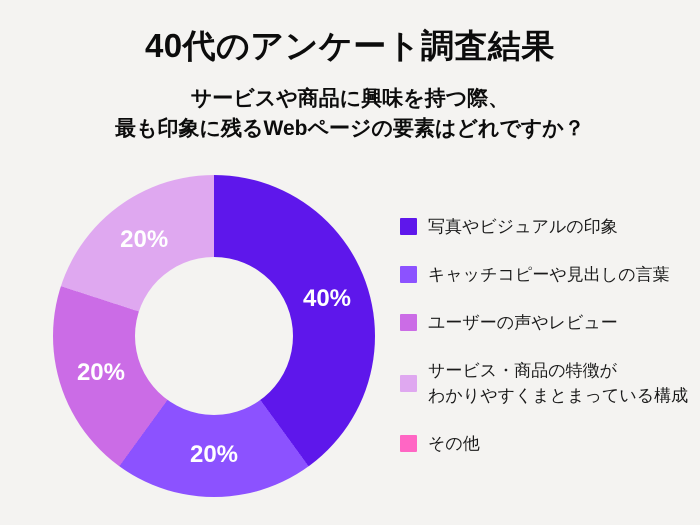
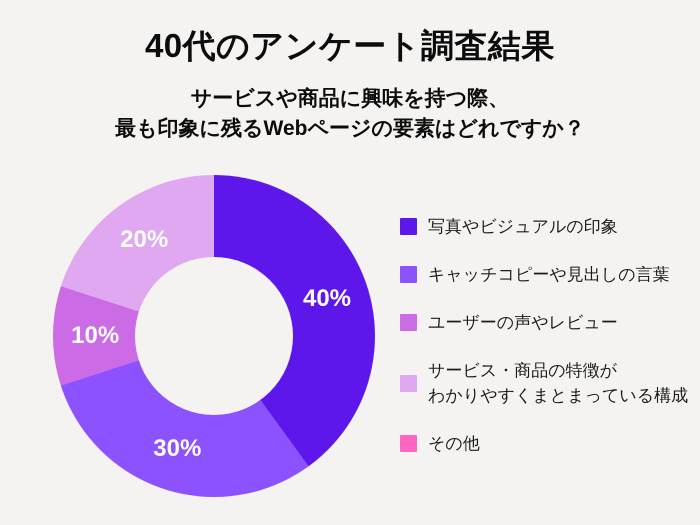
キャッチコピーや見出しの言葉: 20% -> 30%
ユーザーの声やレビュー: 20% -> 10%
